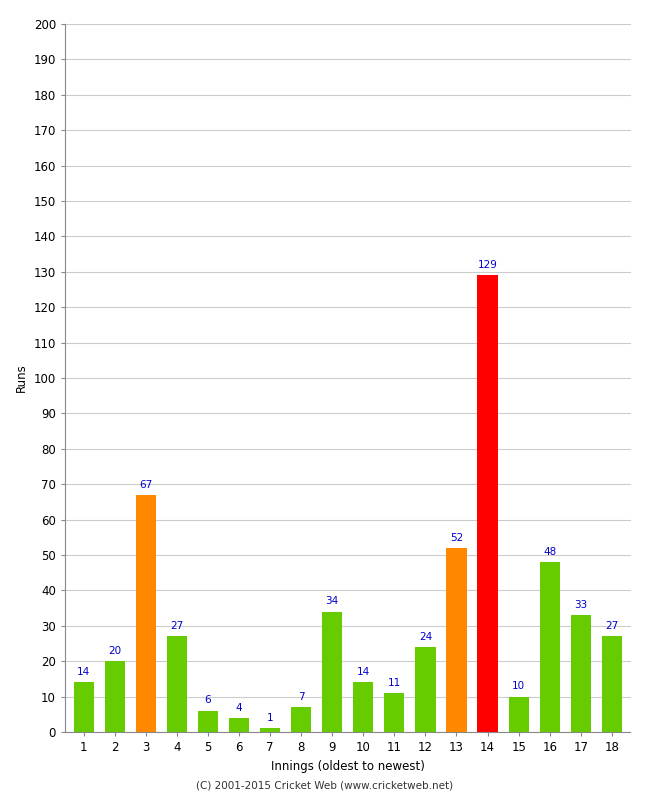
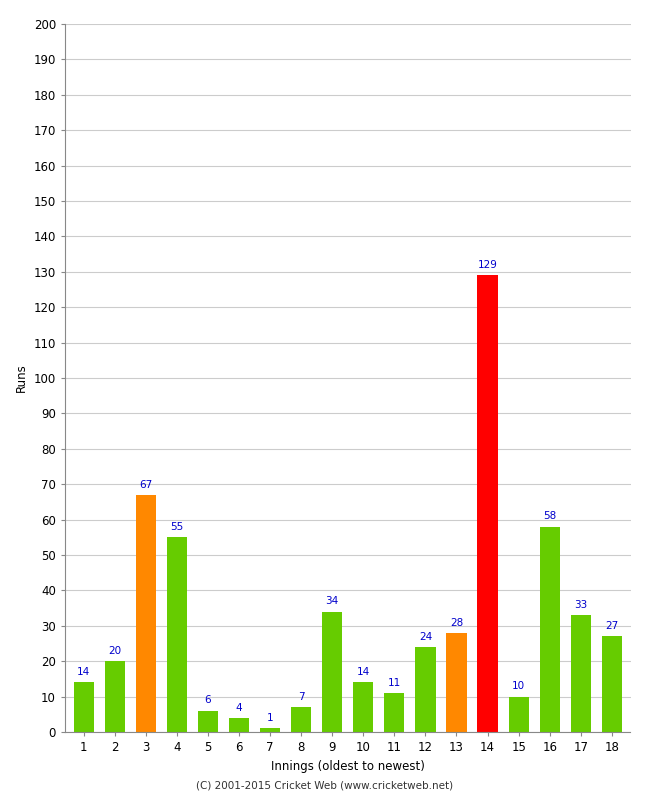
4: 27 -> 55
13: 52 -> 28
16: 48 -> 58
